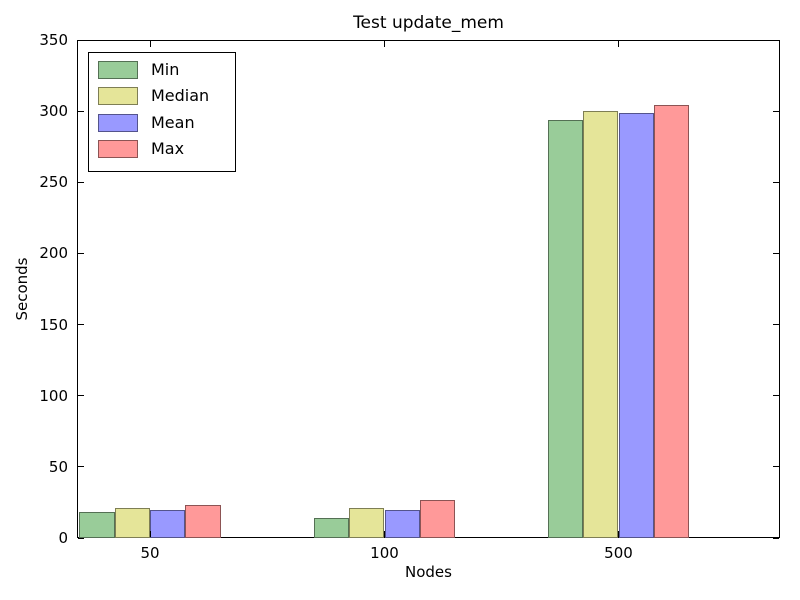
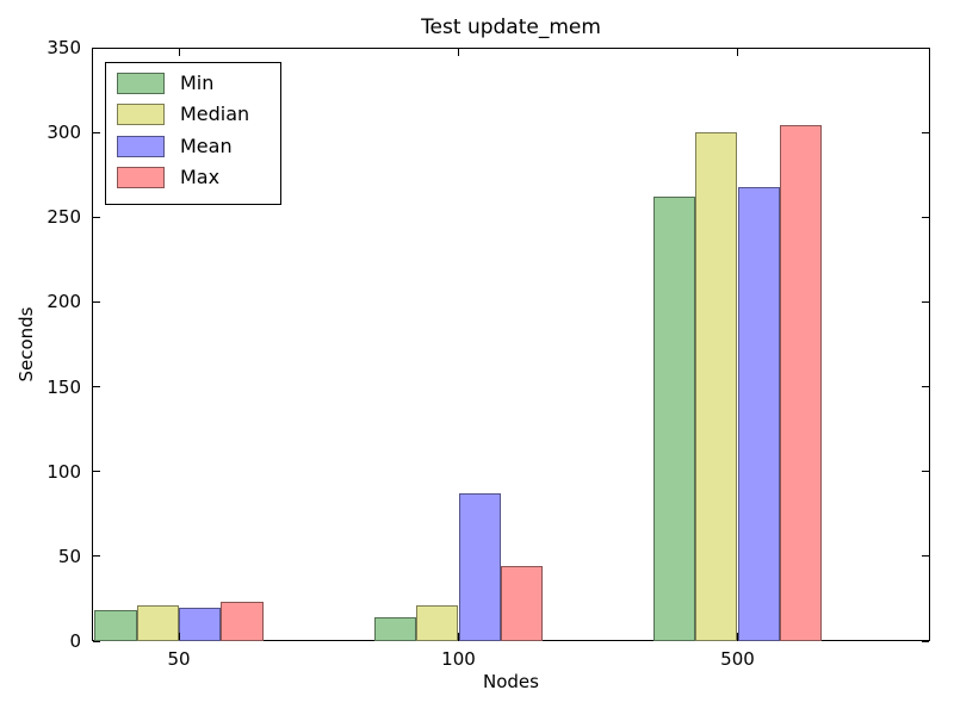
Mean/100: 20 -> 87
Max/100: 27 -> 44
Min/500: 294 -> 262
Mean/500: 299 -> 268
